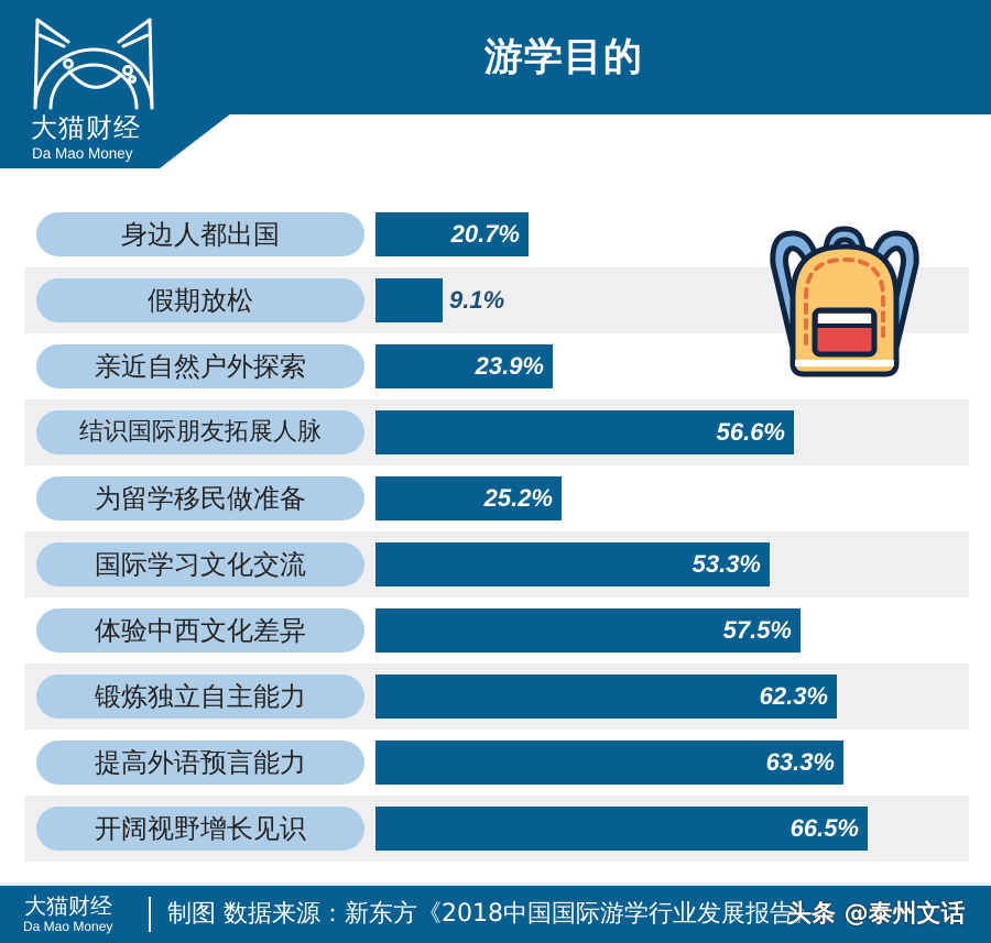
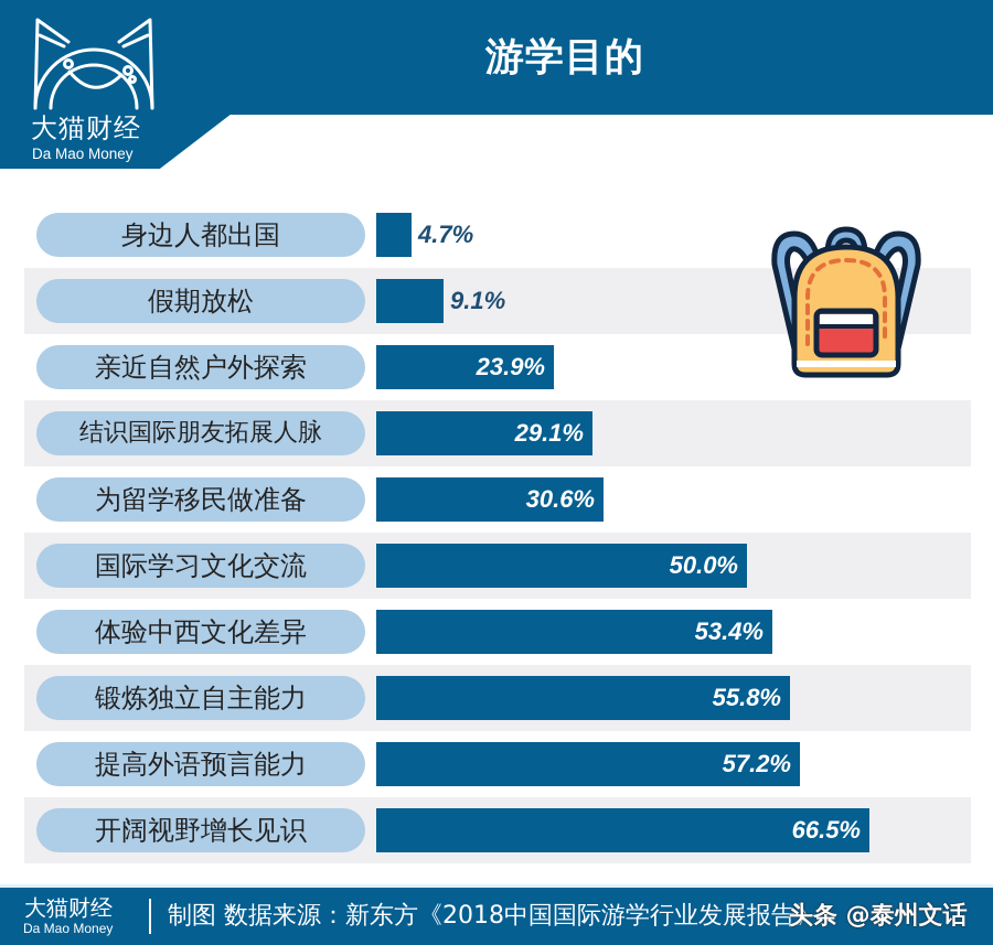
身边人都出国: 20.7% -> 4.7%
结识国际朋友拓展人脉: 56.6% -> 29.1%
为留学移民做准备: 25.2% -> 30.6%
国际学习文化交流: 53.3% -> 50.0%
体验中西文化差异: 57.5% -> 53.4%
锻炼独立自主能力: 62.3% -> 55.8%
提高外语预言能力: 63.3% -> 57.2%
